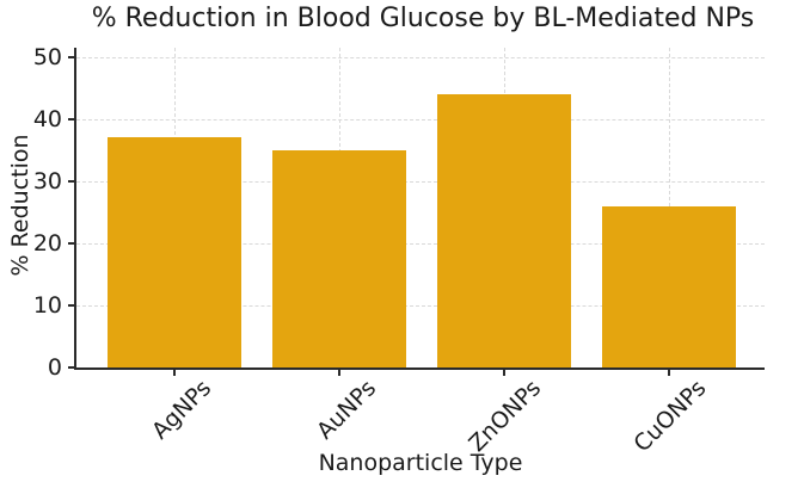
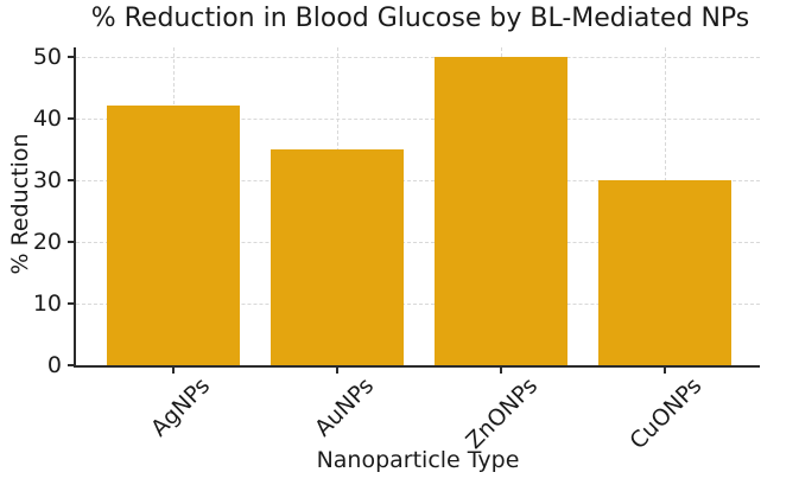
AgNPs: 37 -> 42
ZnONPs: 44 -> 50
CuONPs: 26 -> 30
